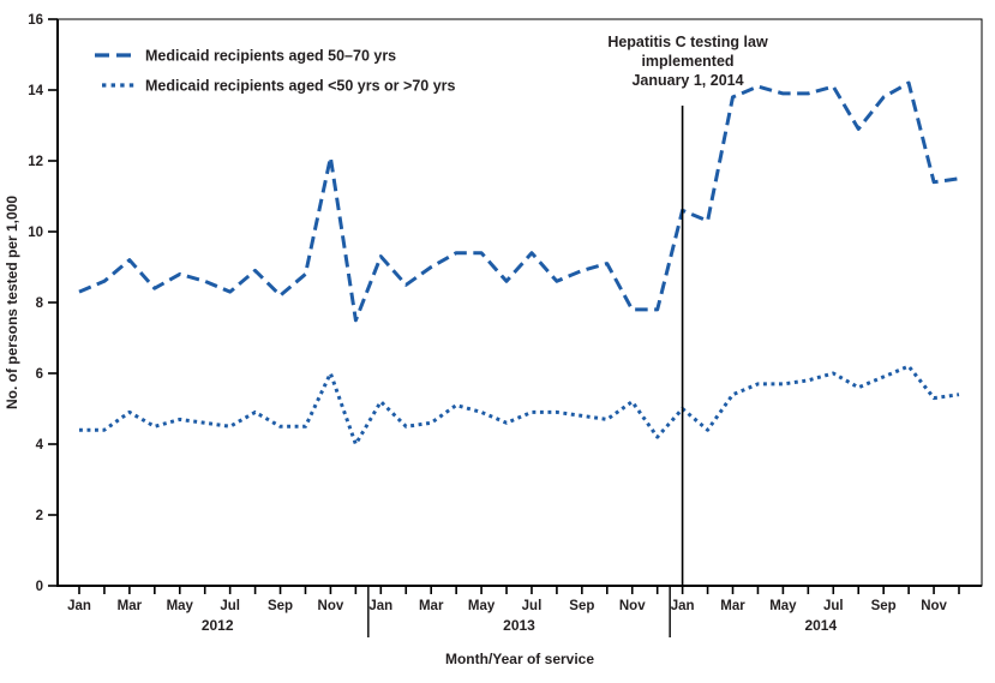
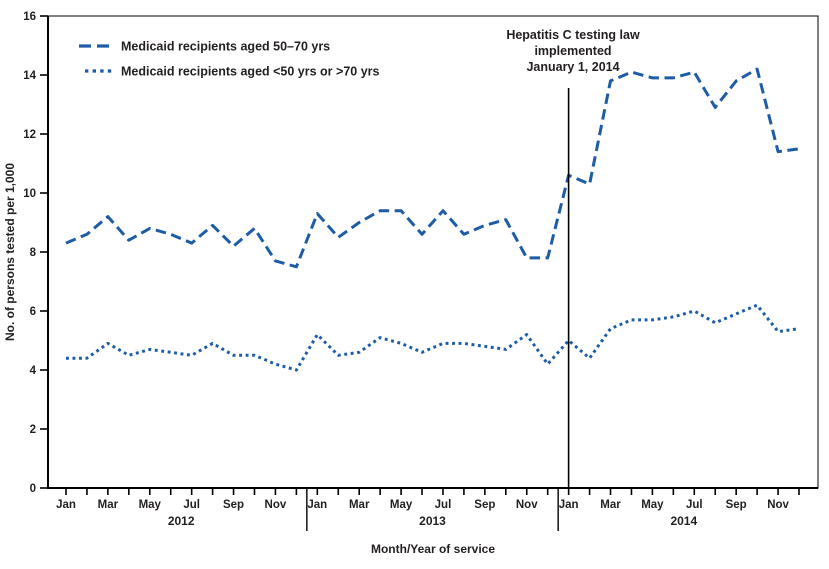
Medicaid recipients aged 50–70 yrs/Nov 2012: 12.1 -> 7.7
Medicaid recipients aged <50 yrs or >70 yrs/Nov 2012: 6.0 -> 4.2
